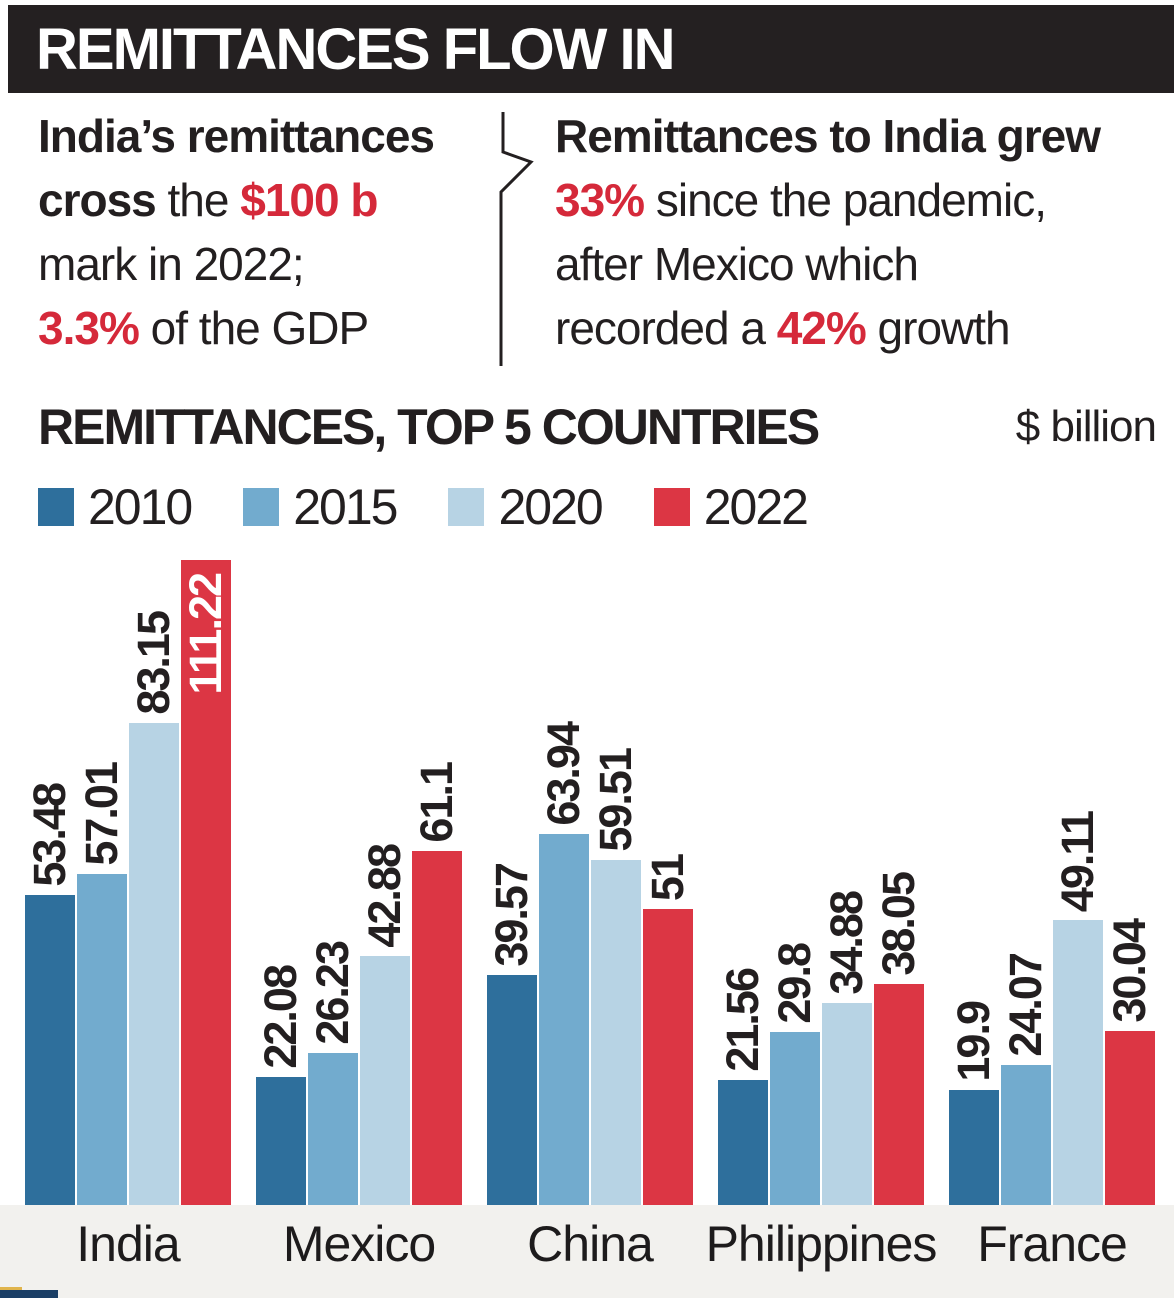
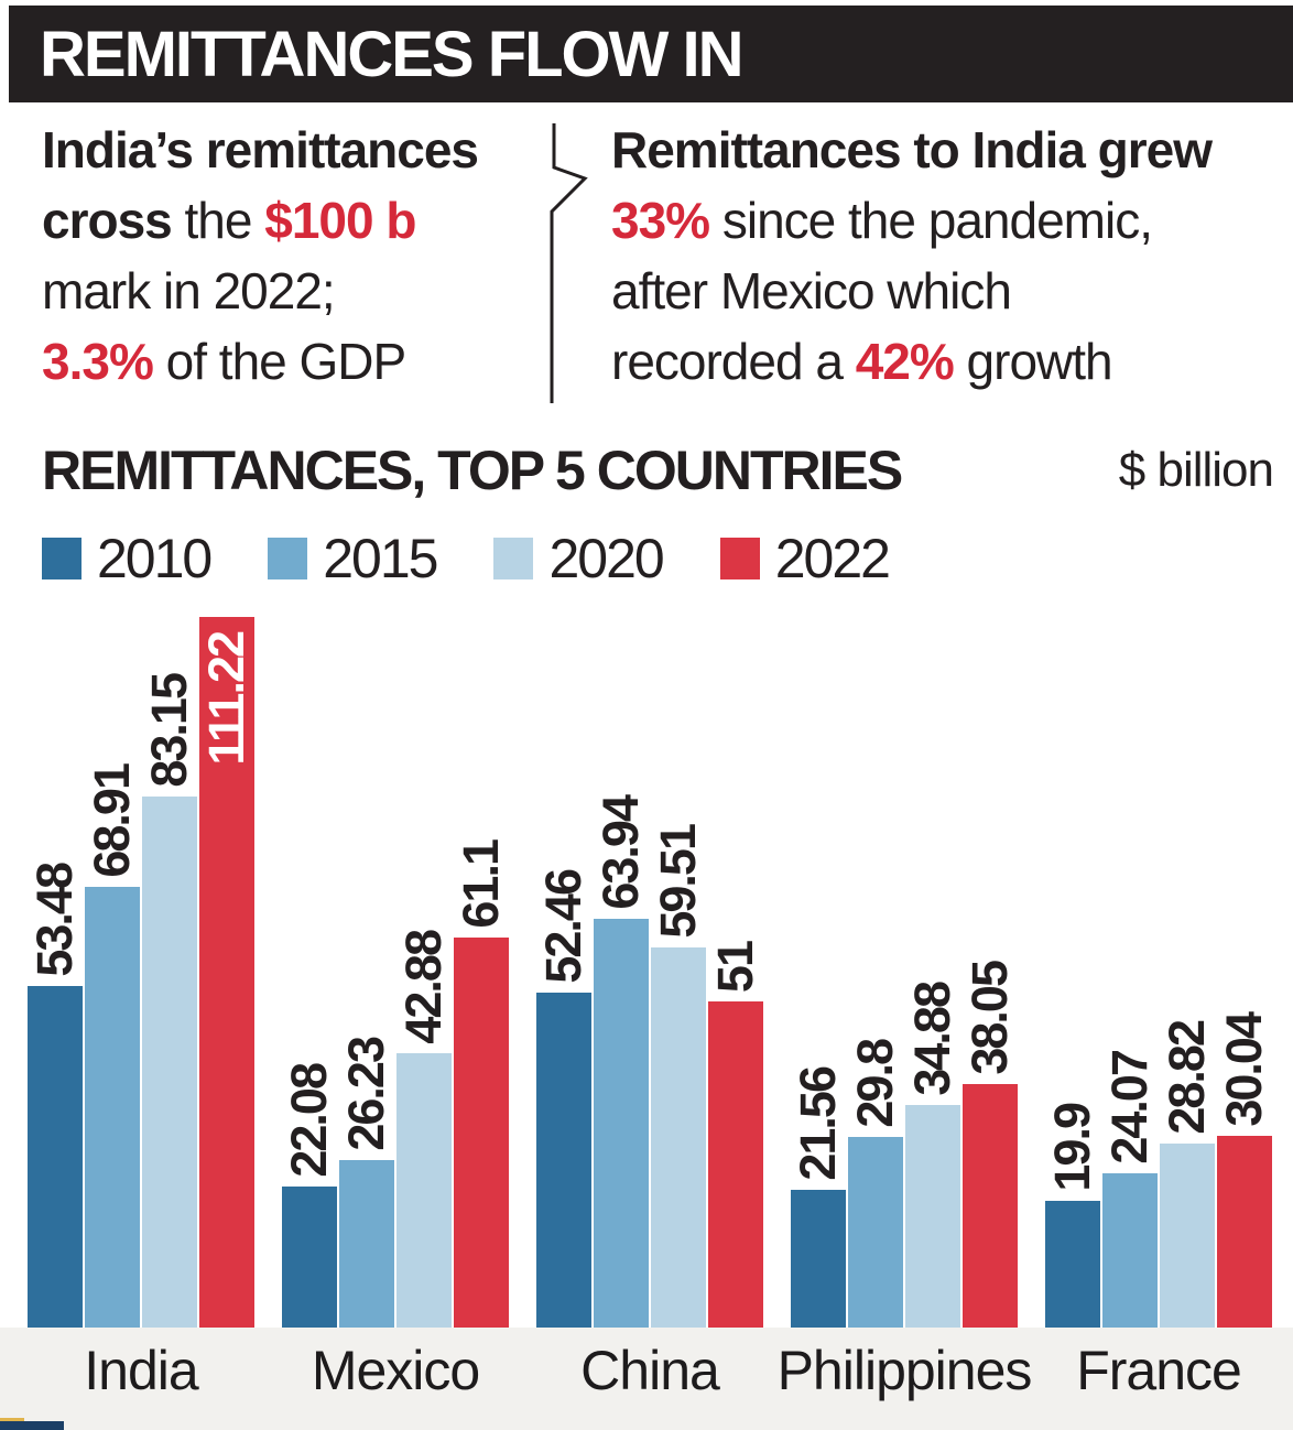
2015/India: 57.01 -> 68.91
2010/China: 39.57 -> 52.46
2020/France: 49.11 -> 28.82
